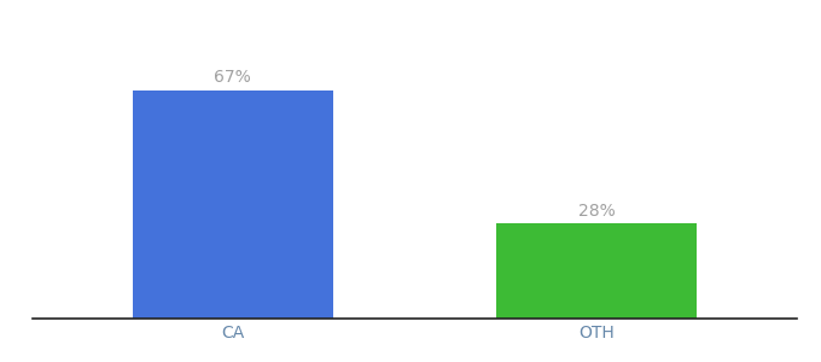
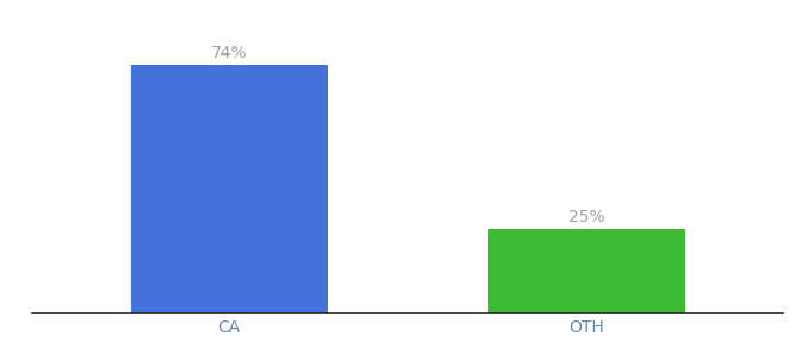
CA: 67% -> 74%
OTH: 28% -> 25%
